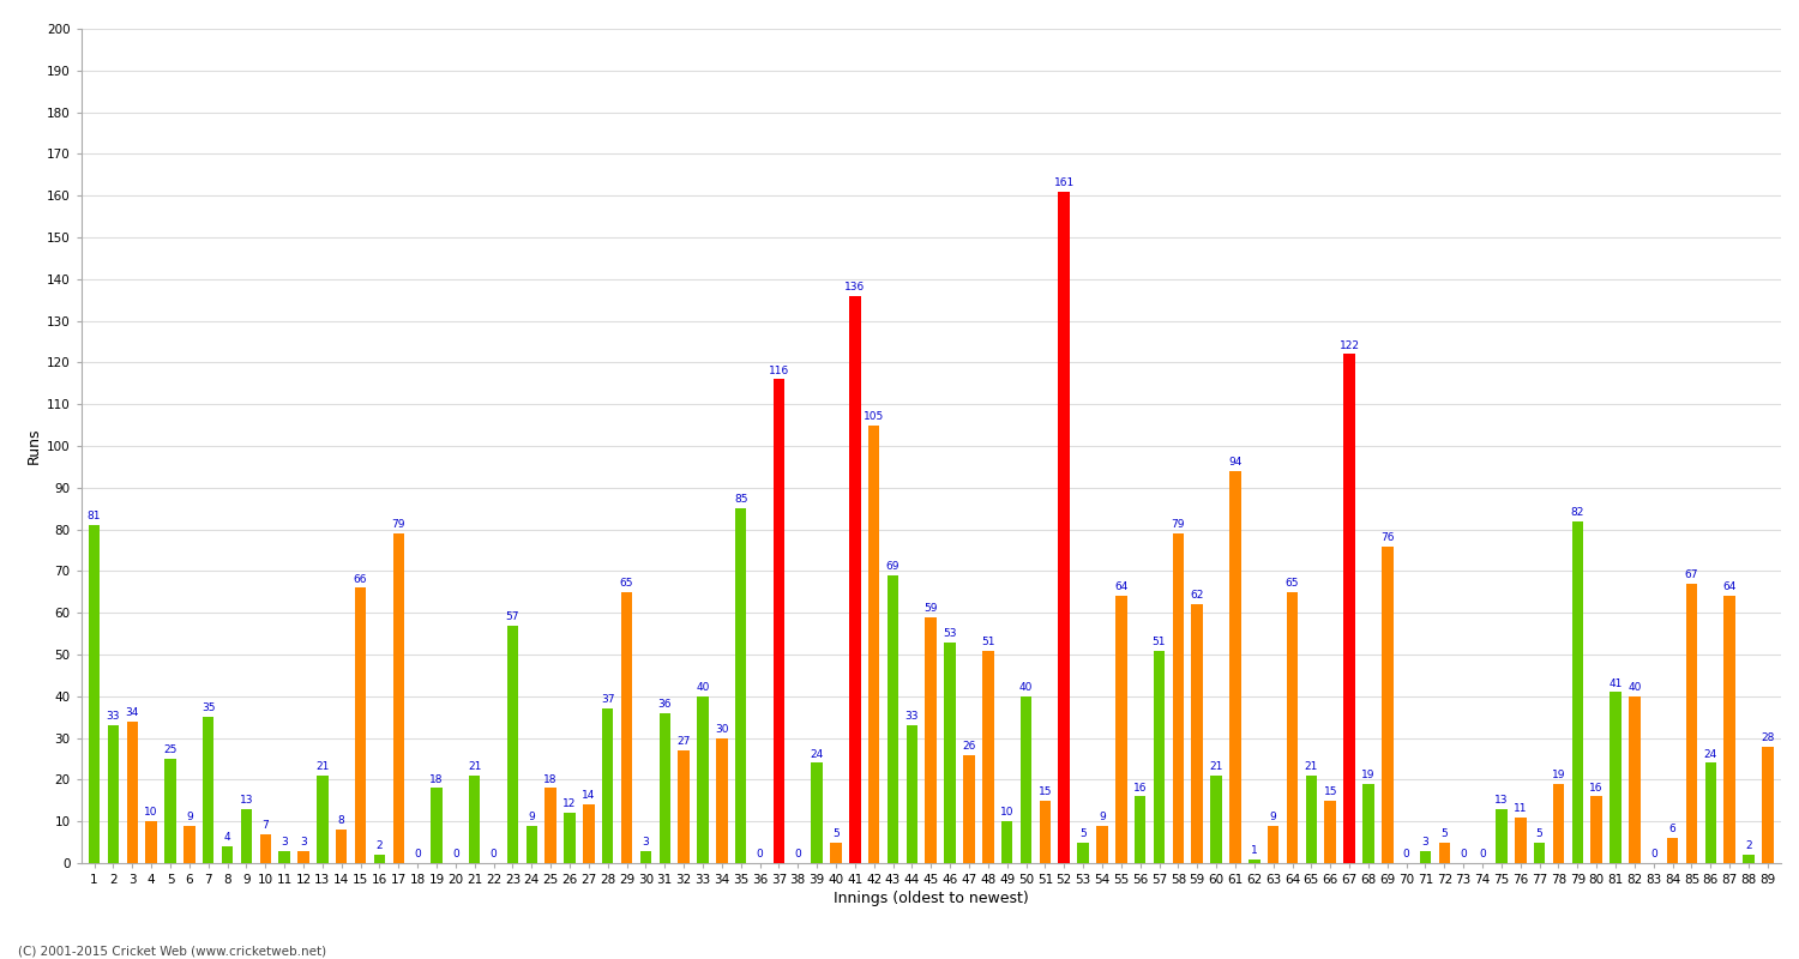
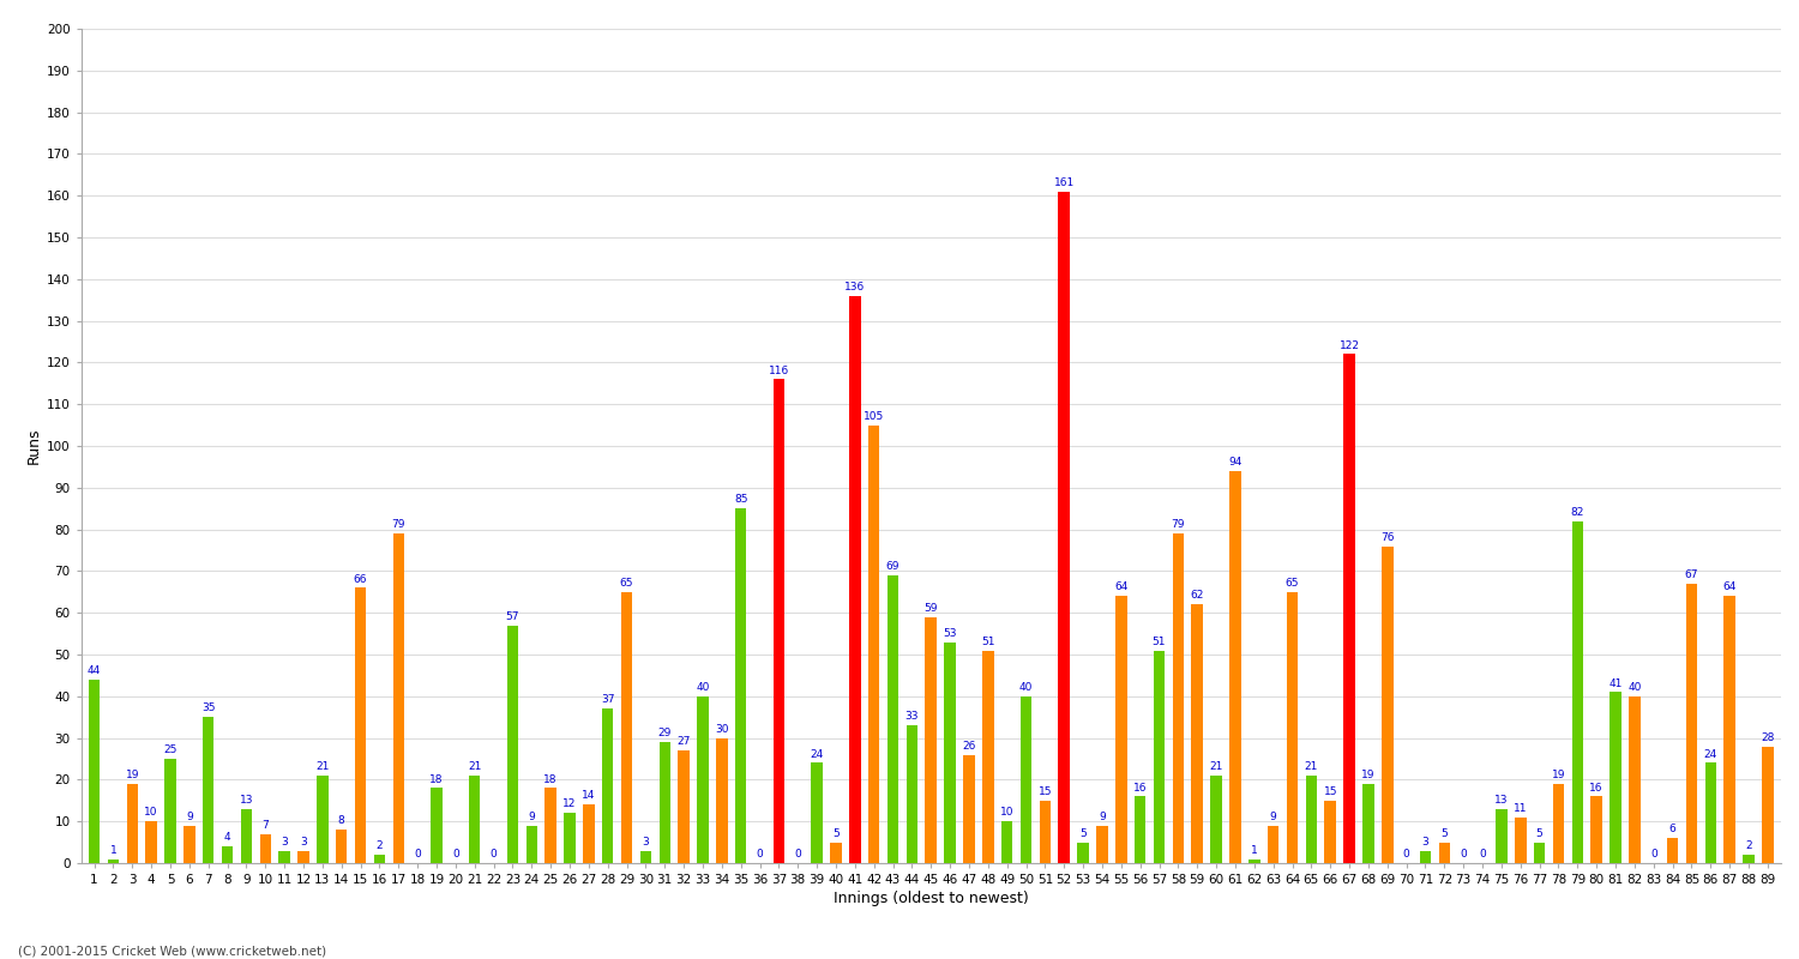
1: 81 -> 44
2: 33 -> 1
3: 34 -> 19
31: 36 -> 29
